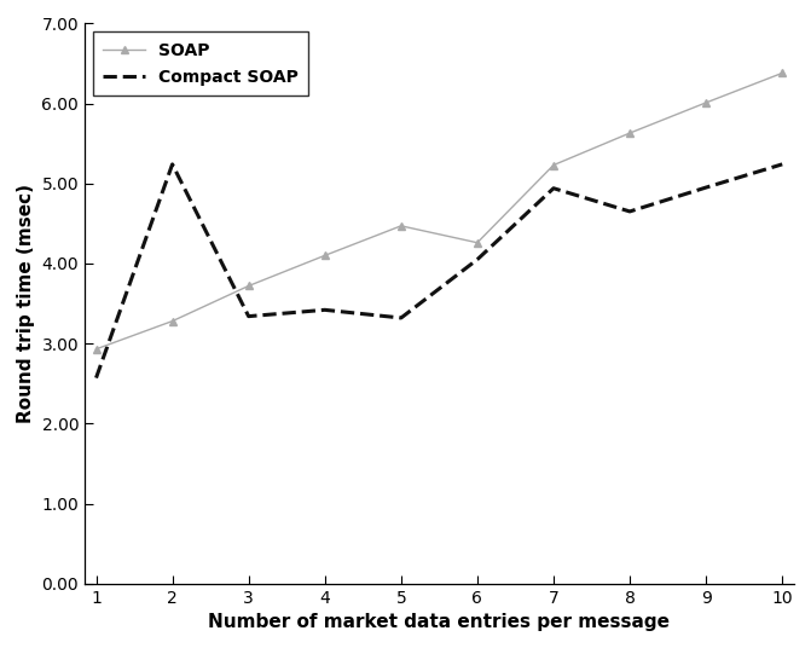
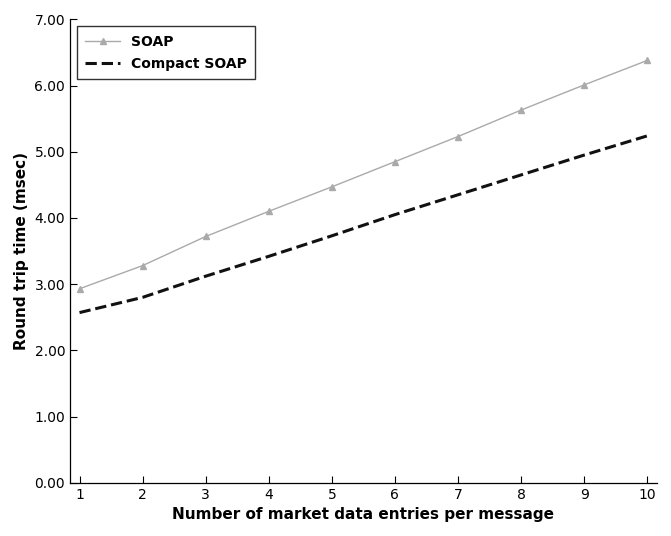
Compact SOAP/2: 5.24 -> 2.80
Compact SOAP/3: 3.34 -> 3.12
Compact SOAP/5: 3.32 -> 3.73
SOAP/6: 4.26 -> 4.85
Compact SOAP/7: 4.94 -> 4.35
